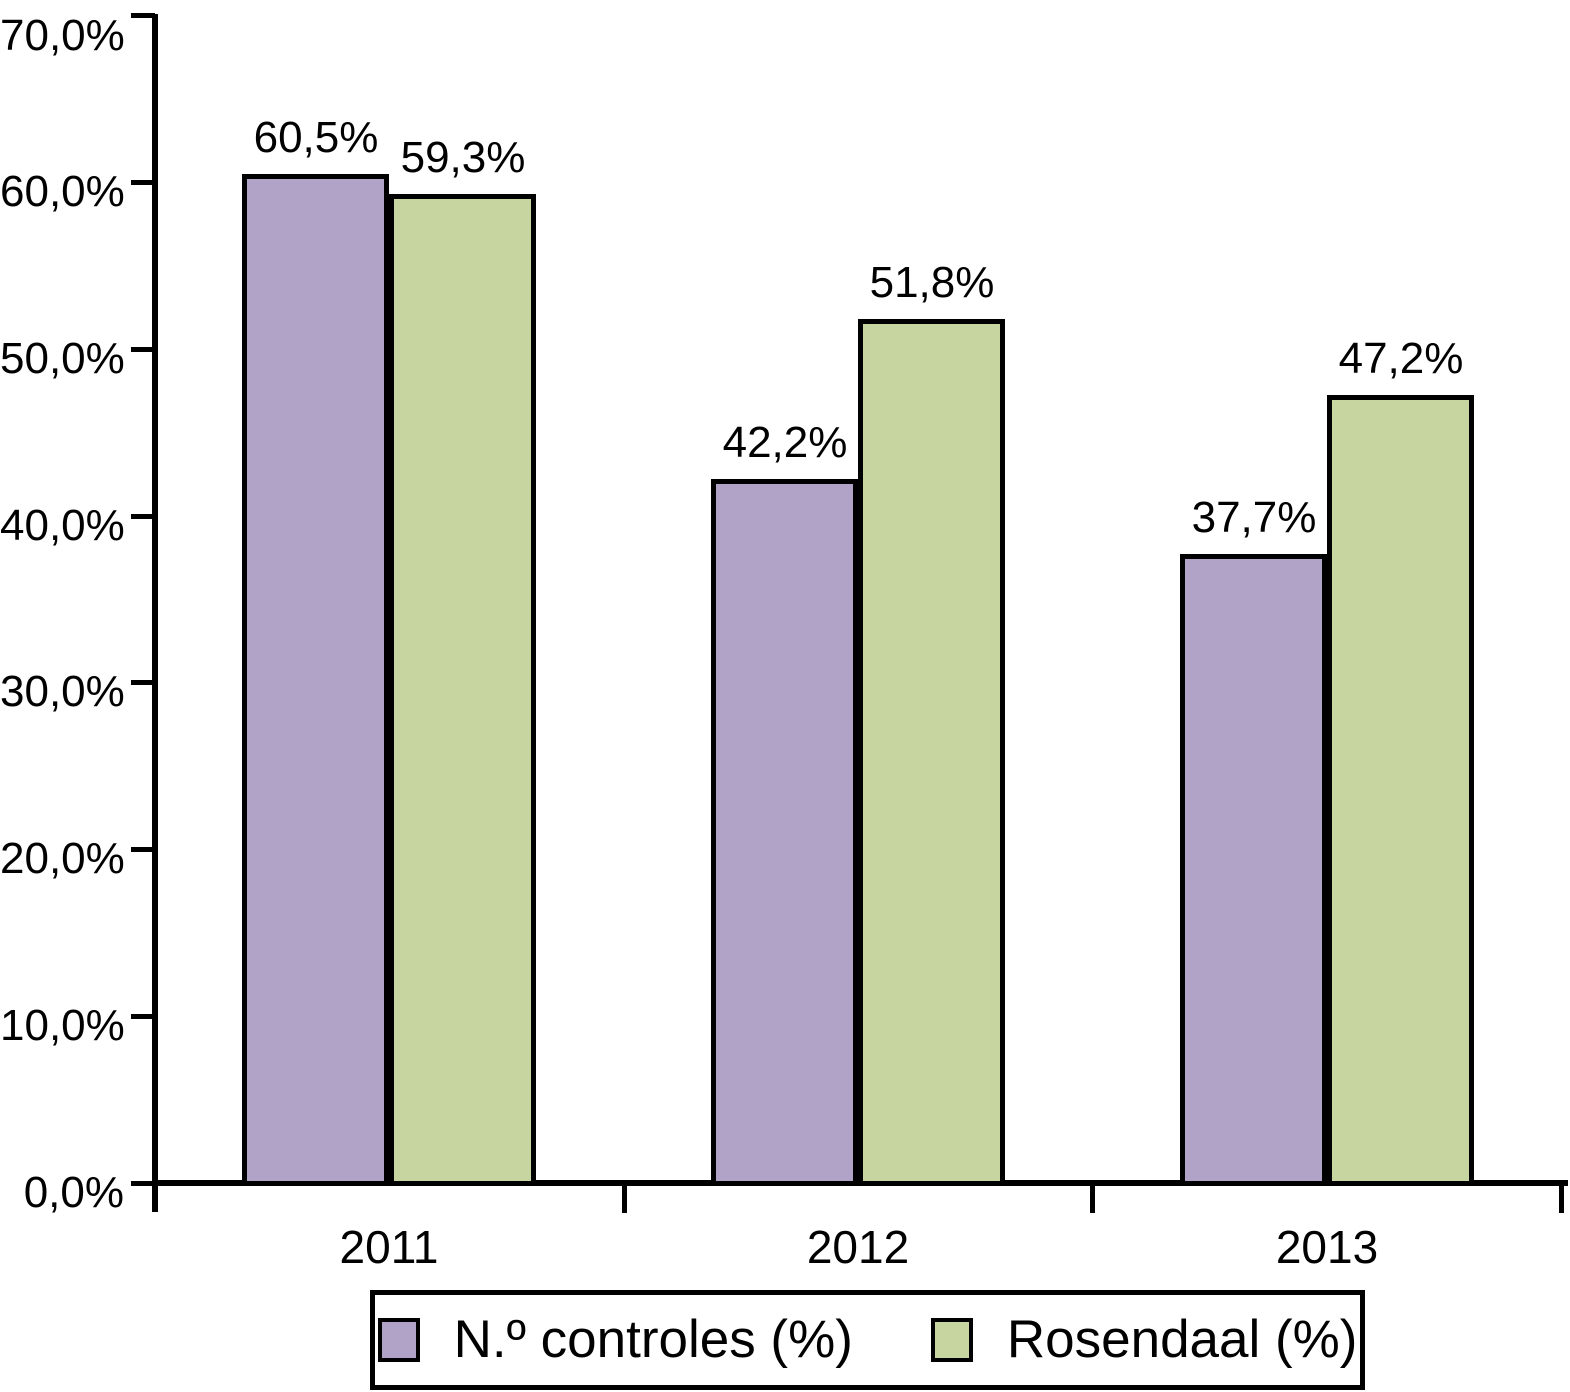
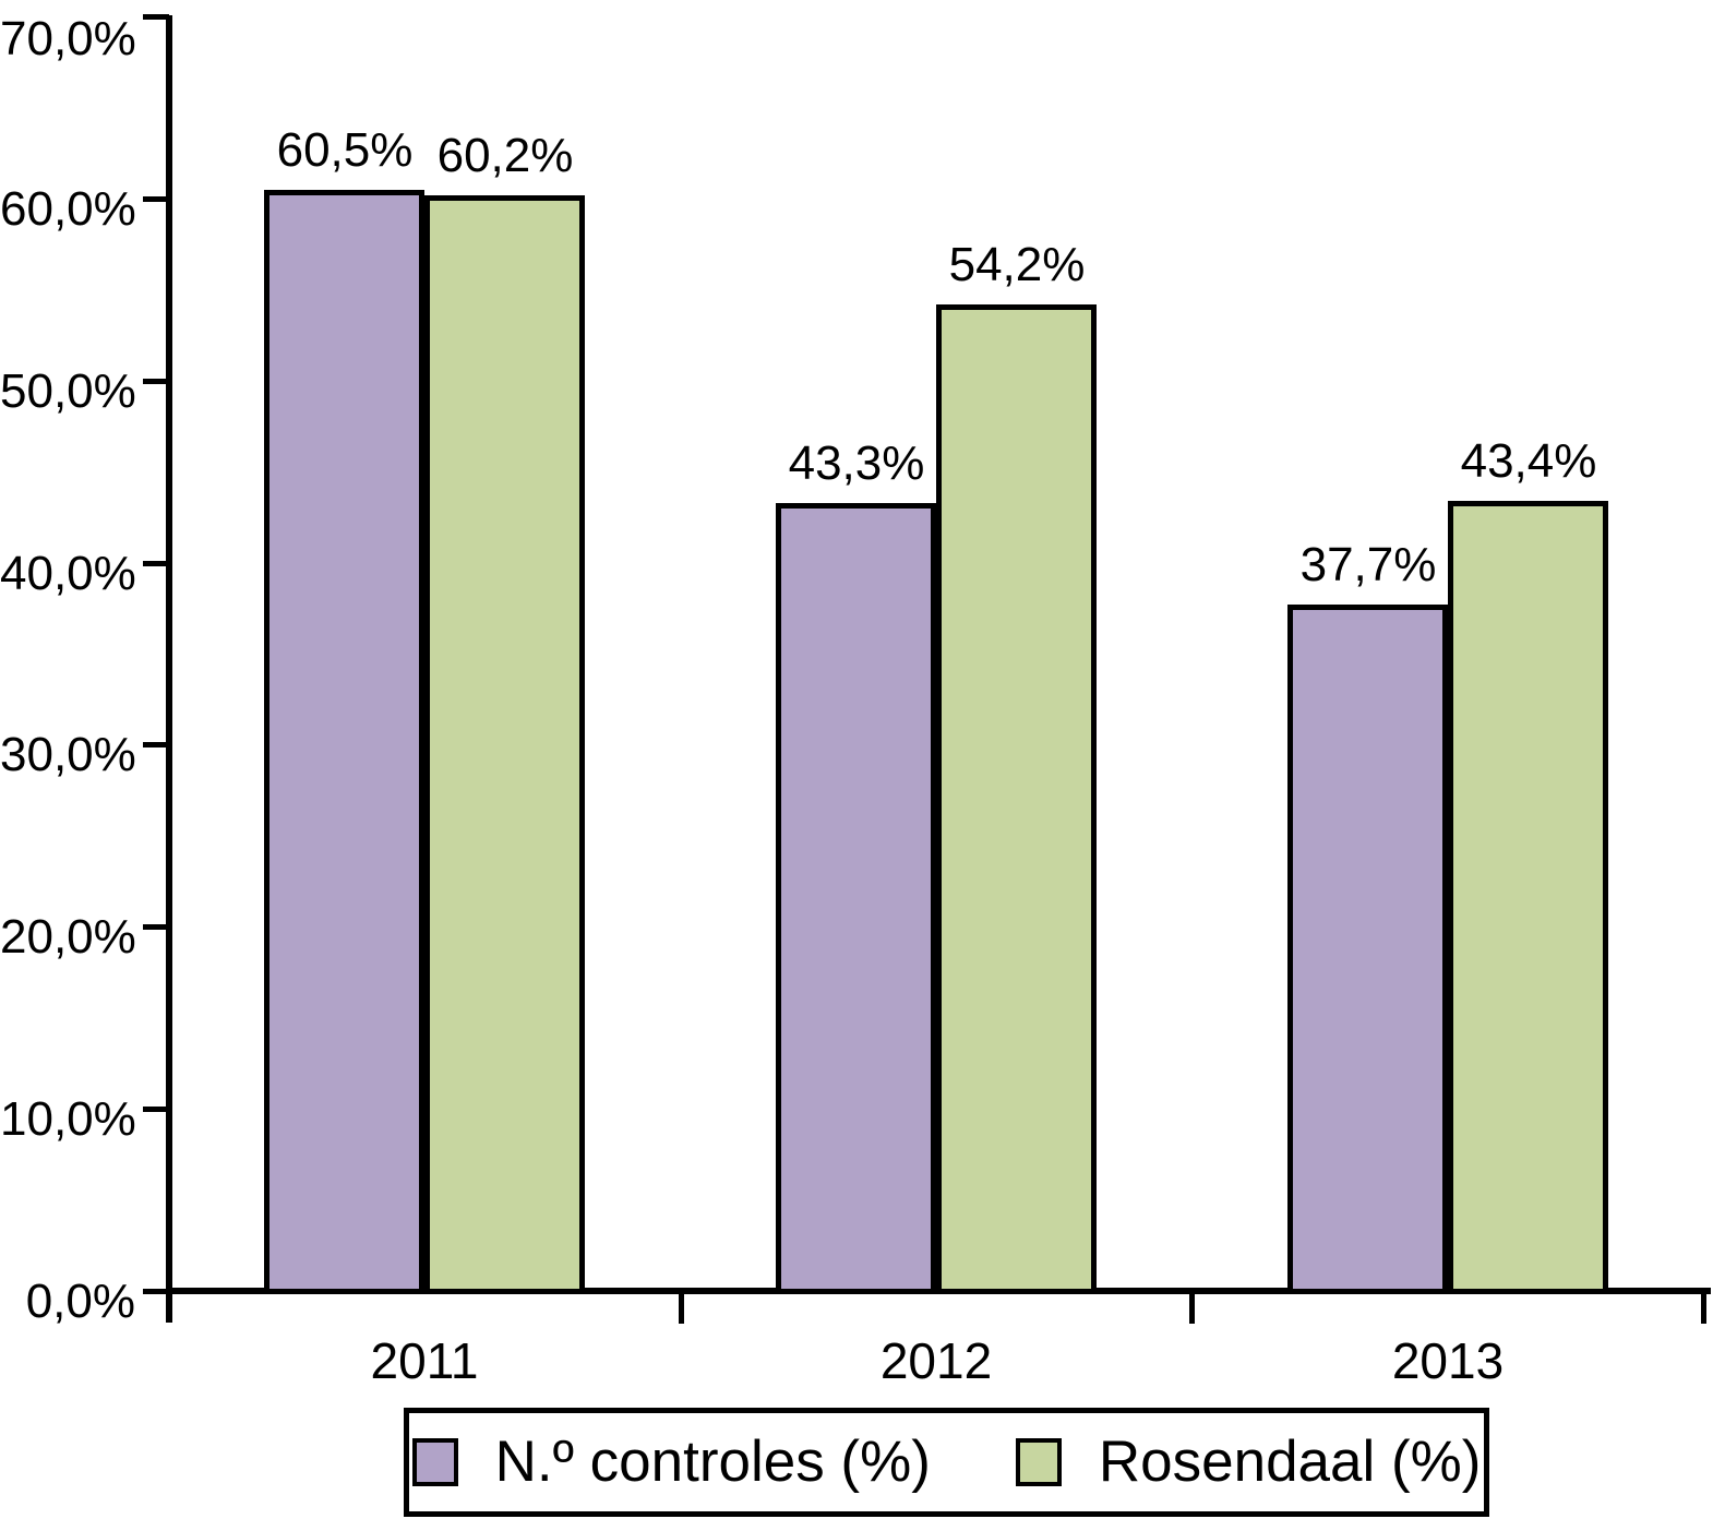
Rosendaal (%)/2011: 59,3% -> 60,2%
N.º controles (%)/2012: 42,2% -> 43,3%
Rosendaal (%)/2012: 51,8% -> 54,2%
Rosendaal (%)/2013: 47,2% -> 43,4%
